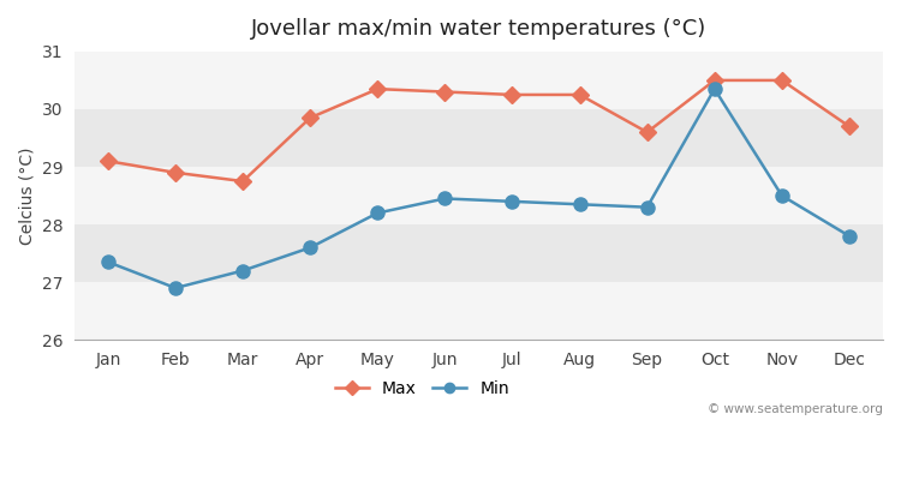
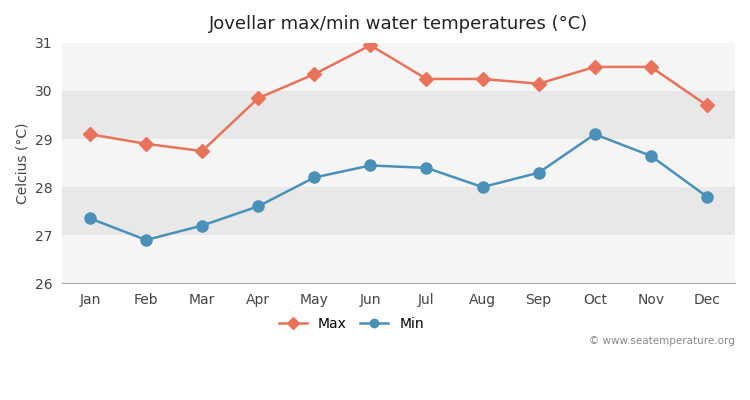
Max/Jun: 30.30 -> 30.95
Min/Aug: 28.35 -> 28.00
Max/Sep: 29.60 -> 30.15
Min/Oct: 30.35 -> 29.10
Min/Nov: 28.50 -> 28.65
